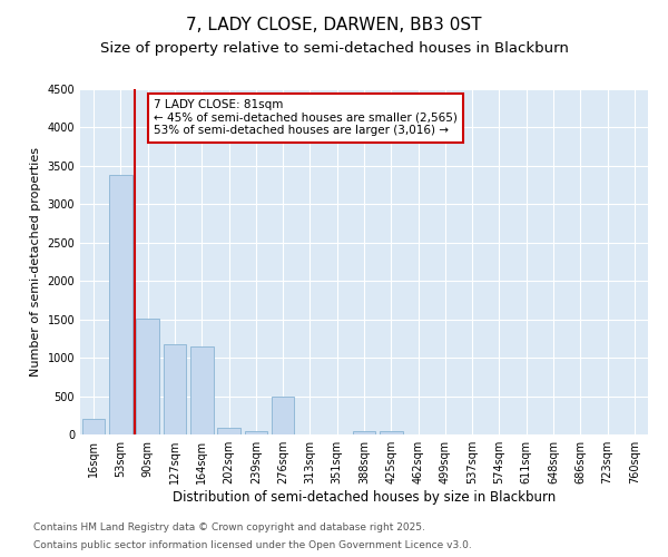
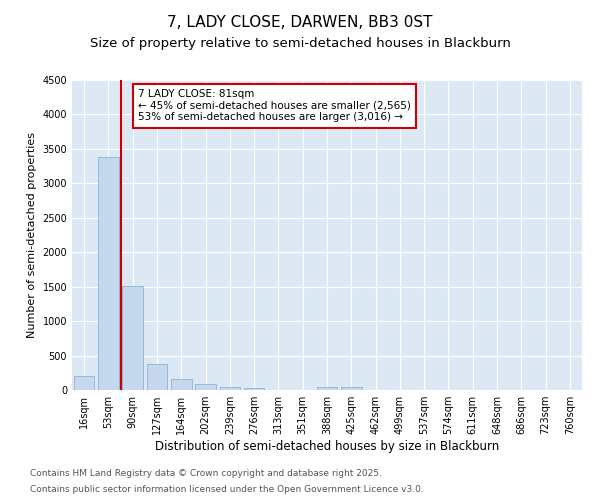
127sqm: 1180 -> 380
164sqm: 1140 -> 160
276sqm: 500 -> 30
